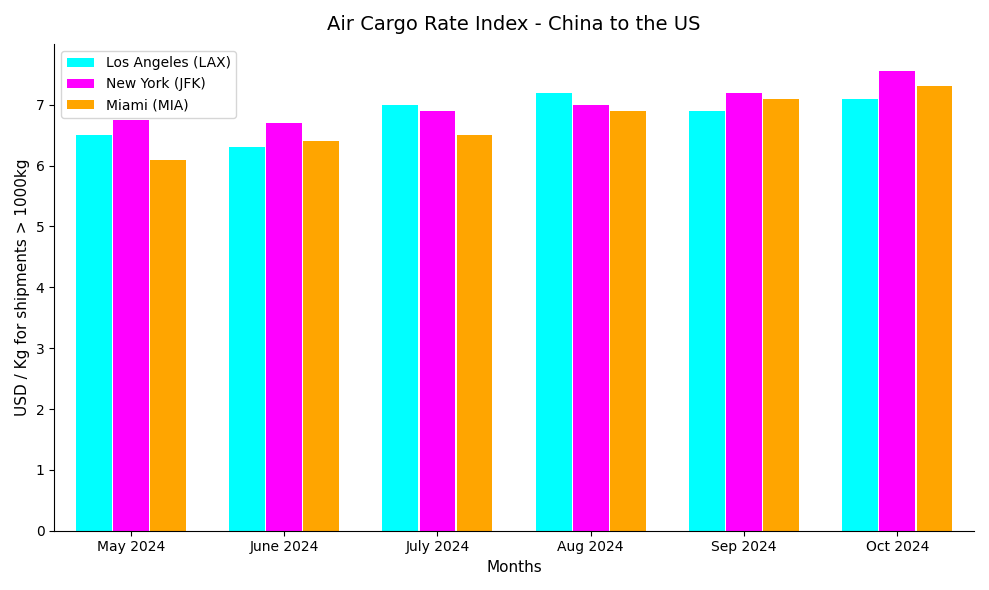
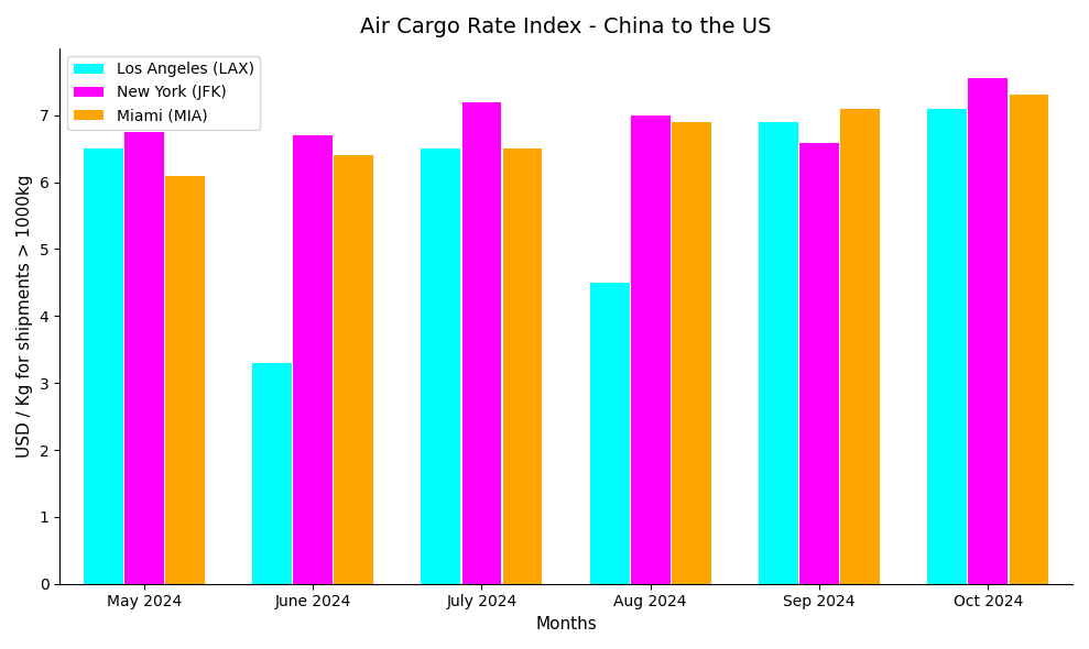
Los Angeles (LAX)/June 2024: 6.3 -> 3.3
Los Angeles (LAX)/July 2024: 7.0 -> 6.5
New York (JFK)/July 2024: 6.90 -> 7.20
Los Angeles (LAX)/Aug 2024: 7.2 -> 4.5
New York (JFK)/Sep 2024: 7.20 -> 6.58
